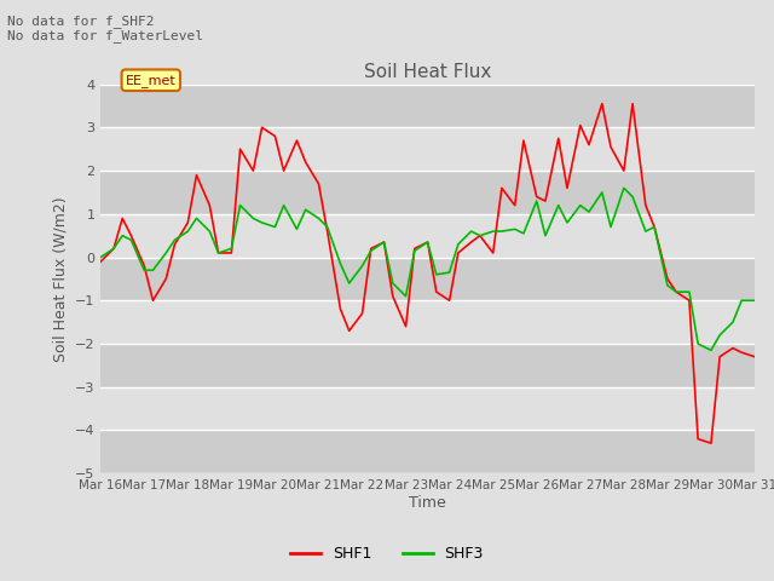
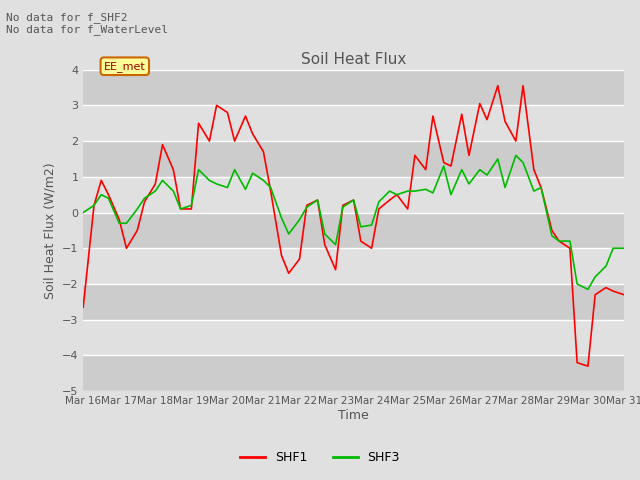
SHF1/Mar 16: -0.10 -> -2.65
